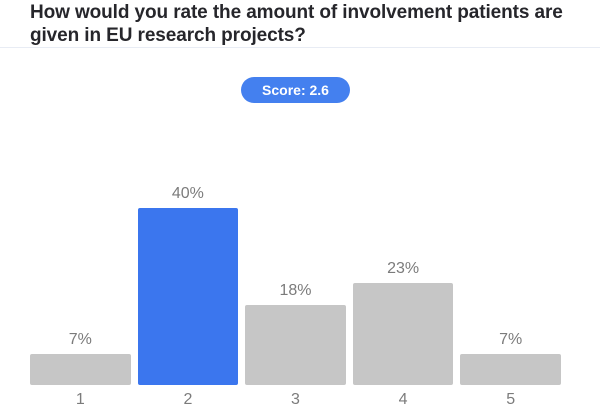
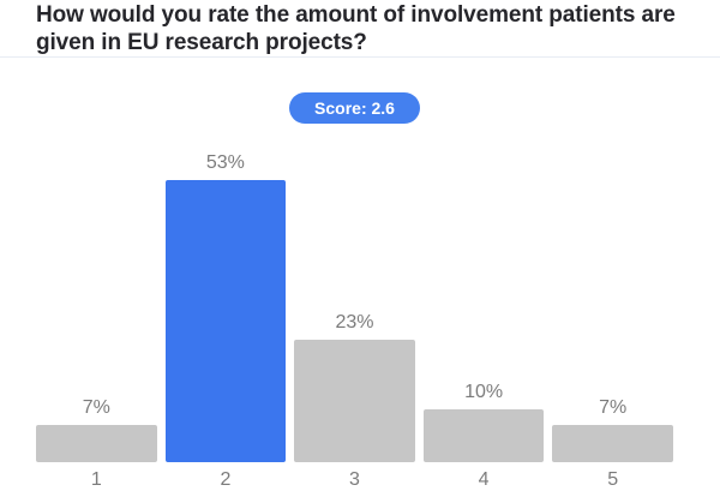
2: 40% -> 53%
3: 18% -> 23%
4: 23% -> 10%
